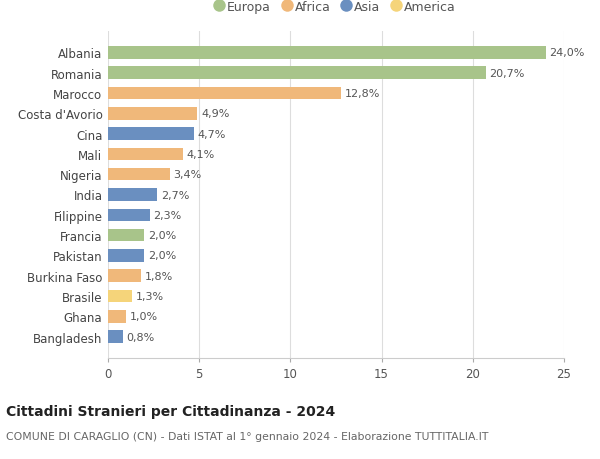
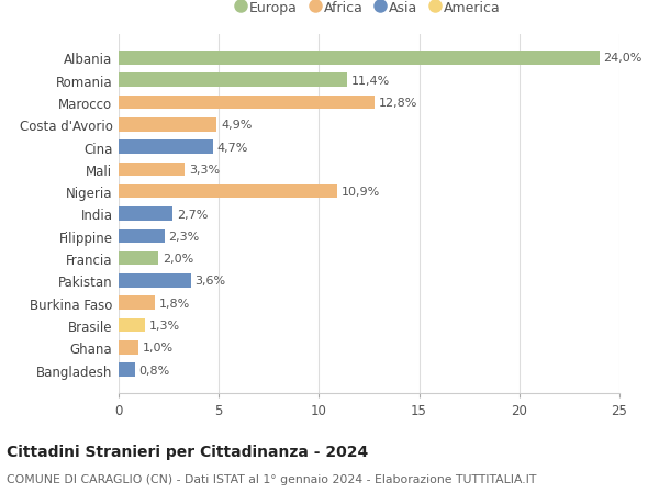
Romania: 20,7% -> 11,4%
Mali: 4,1% -> 3,3%
Nigeria: 3,4% -> 10,9%
Pakistan: 2,0% -> 3,6%
